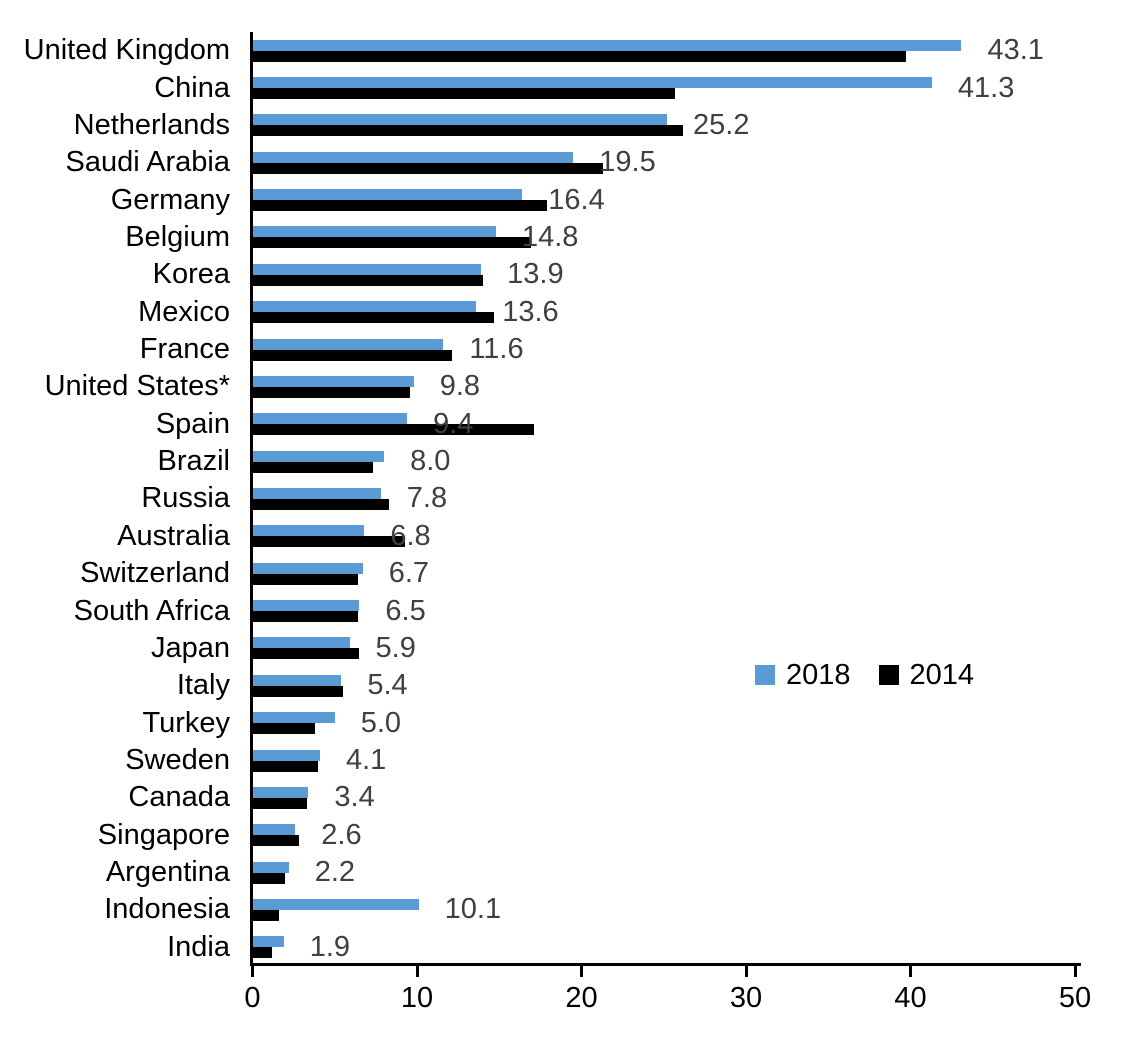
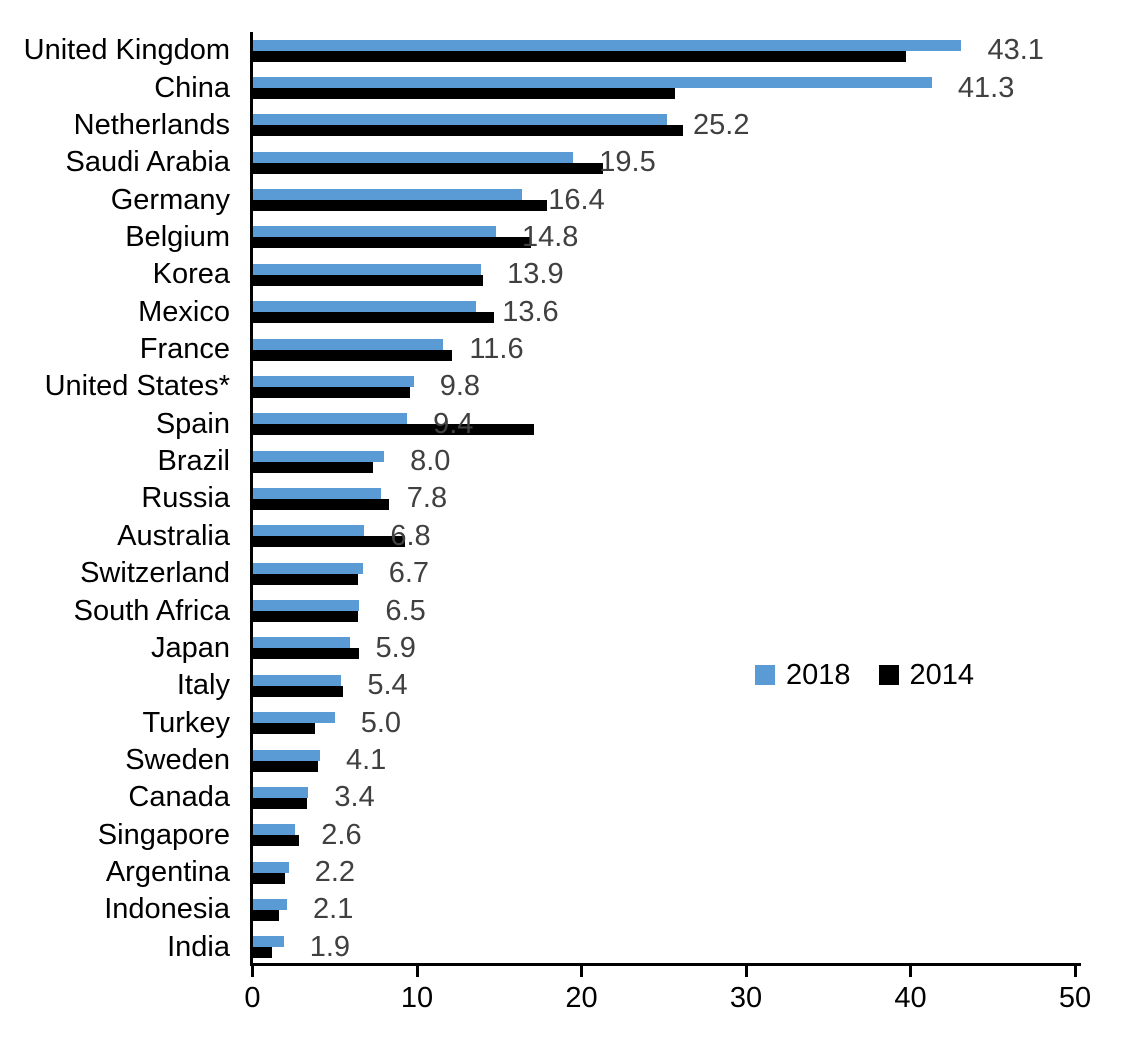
2018/Indonesia: 10.1 -> 2.1
